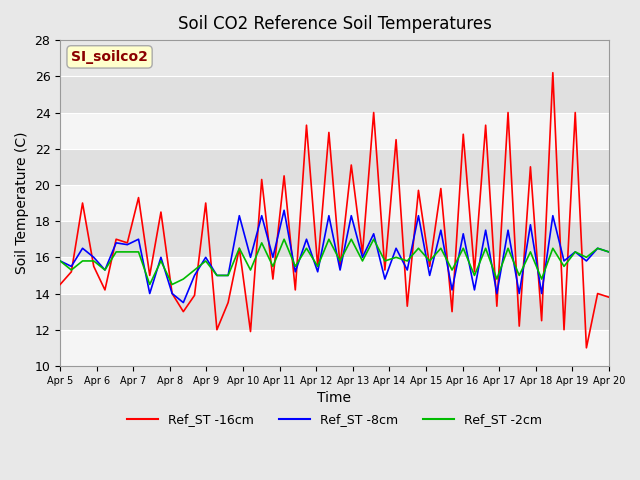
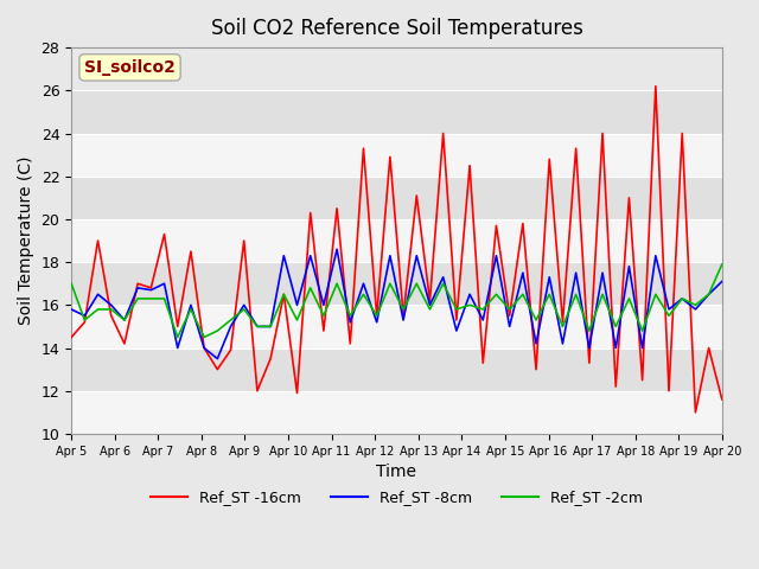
Ref_ST -2cm/Apr 5: 15.8 -> 17.0
Ref_ST -16cm/Apr 20: 13.8 -> 11.6
Ref_ST -8cm/Apr 20: 16.3 -> 17.1
Ref_ST -2cm/Apr 20: 16.3 -> 17.9
